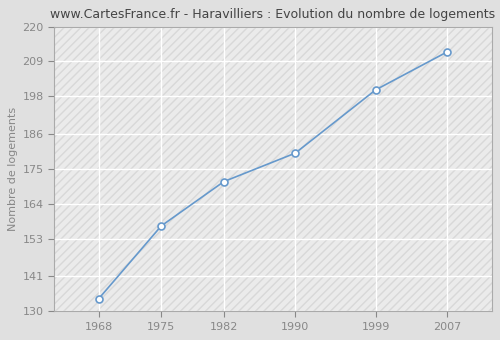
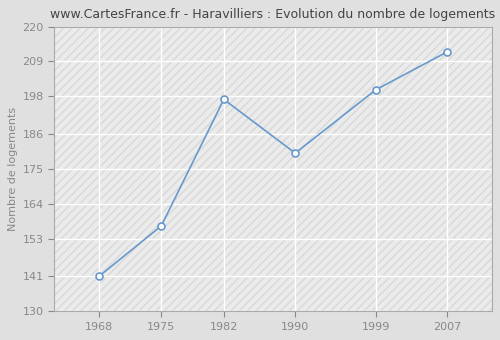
1968: 134 -> 141
1982: 171 -> 197
